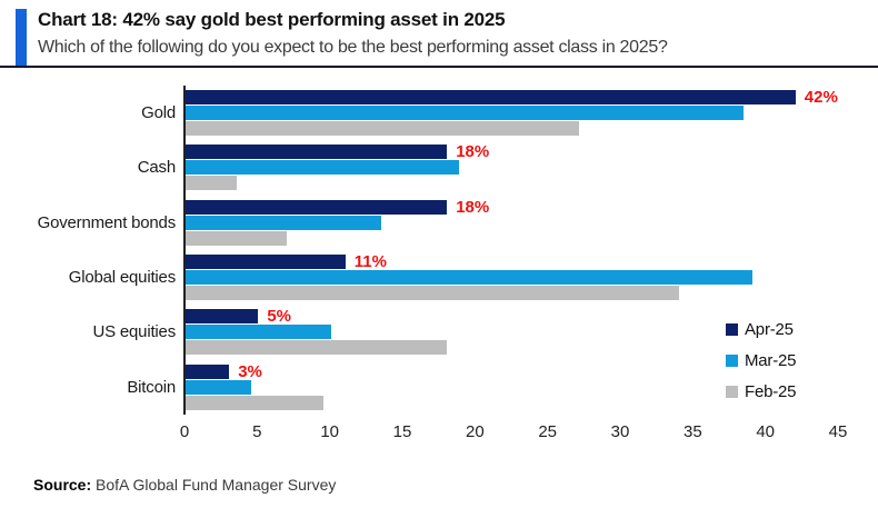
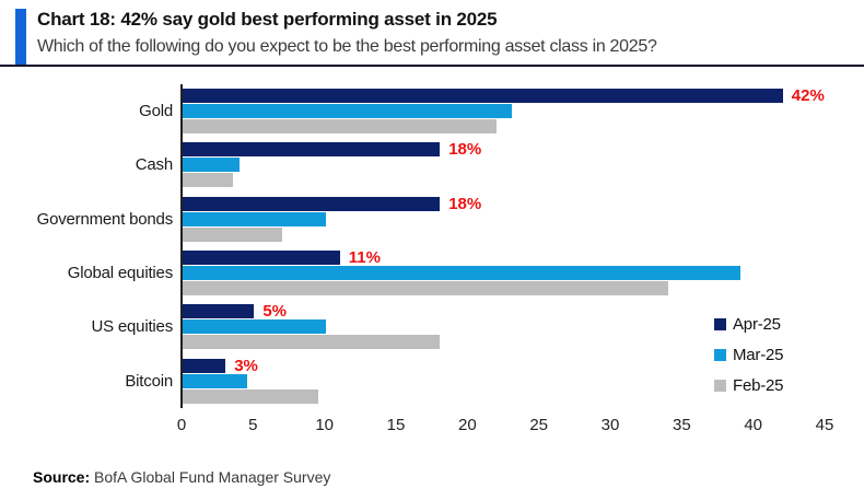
Mar-25/Gold: 38.4 -> 23.0
Feb-25/Gold: 27.1 -> 22.0
Mar-25/Cash: 18.8 -> 4.0
Mar-25/Government bonds: 13.5 -> 10.0
